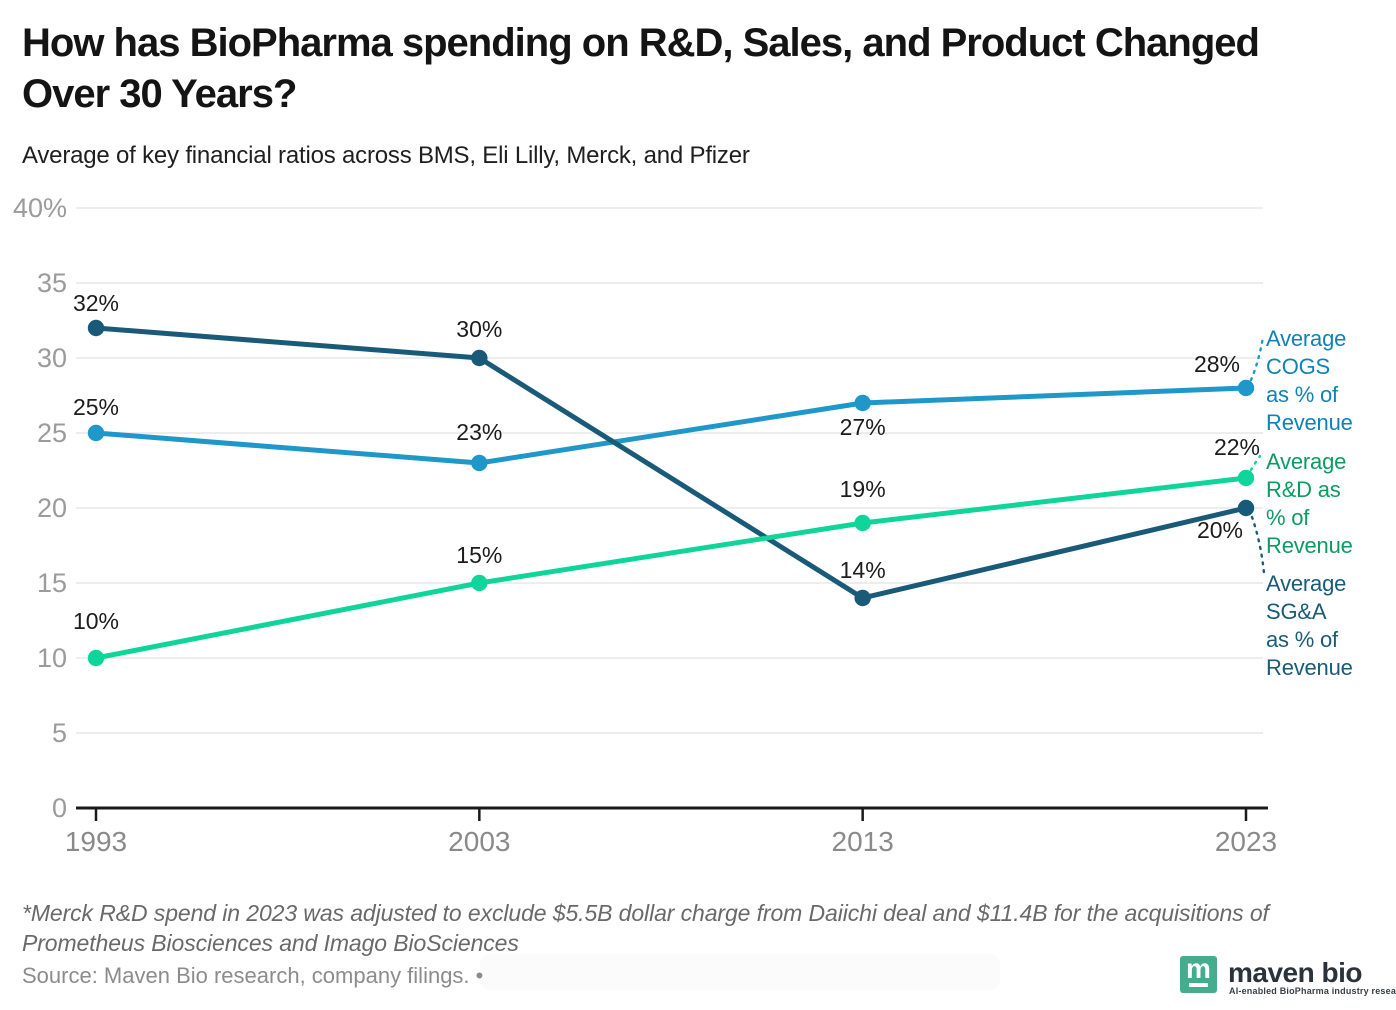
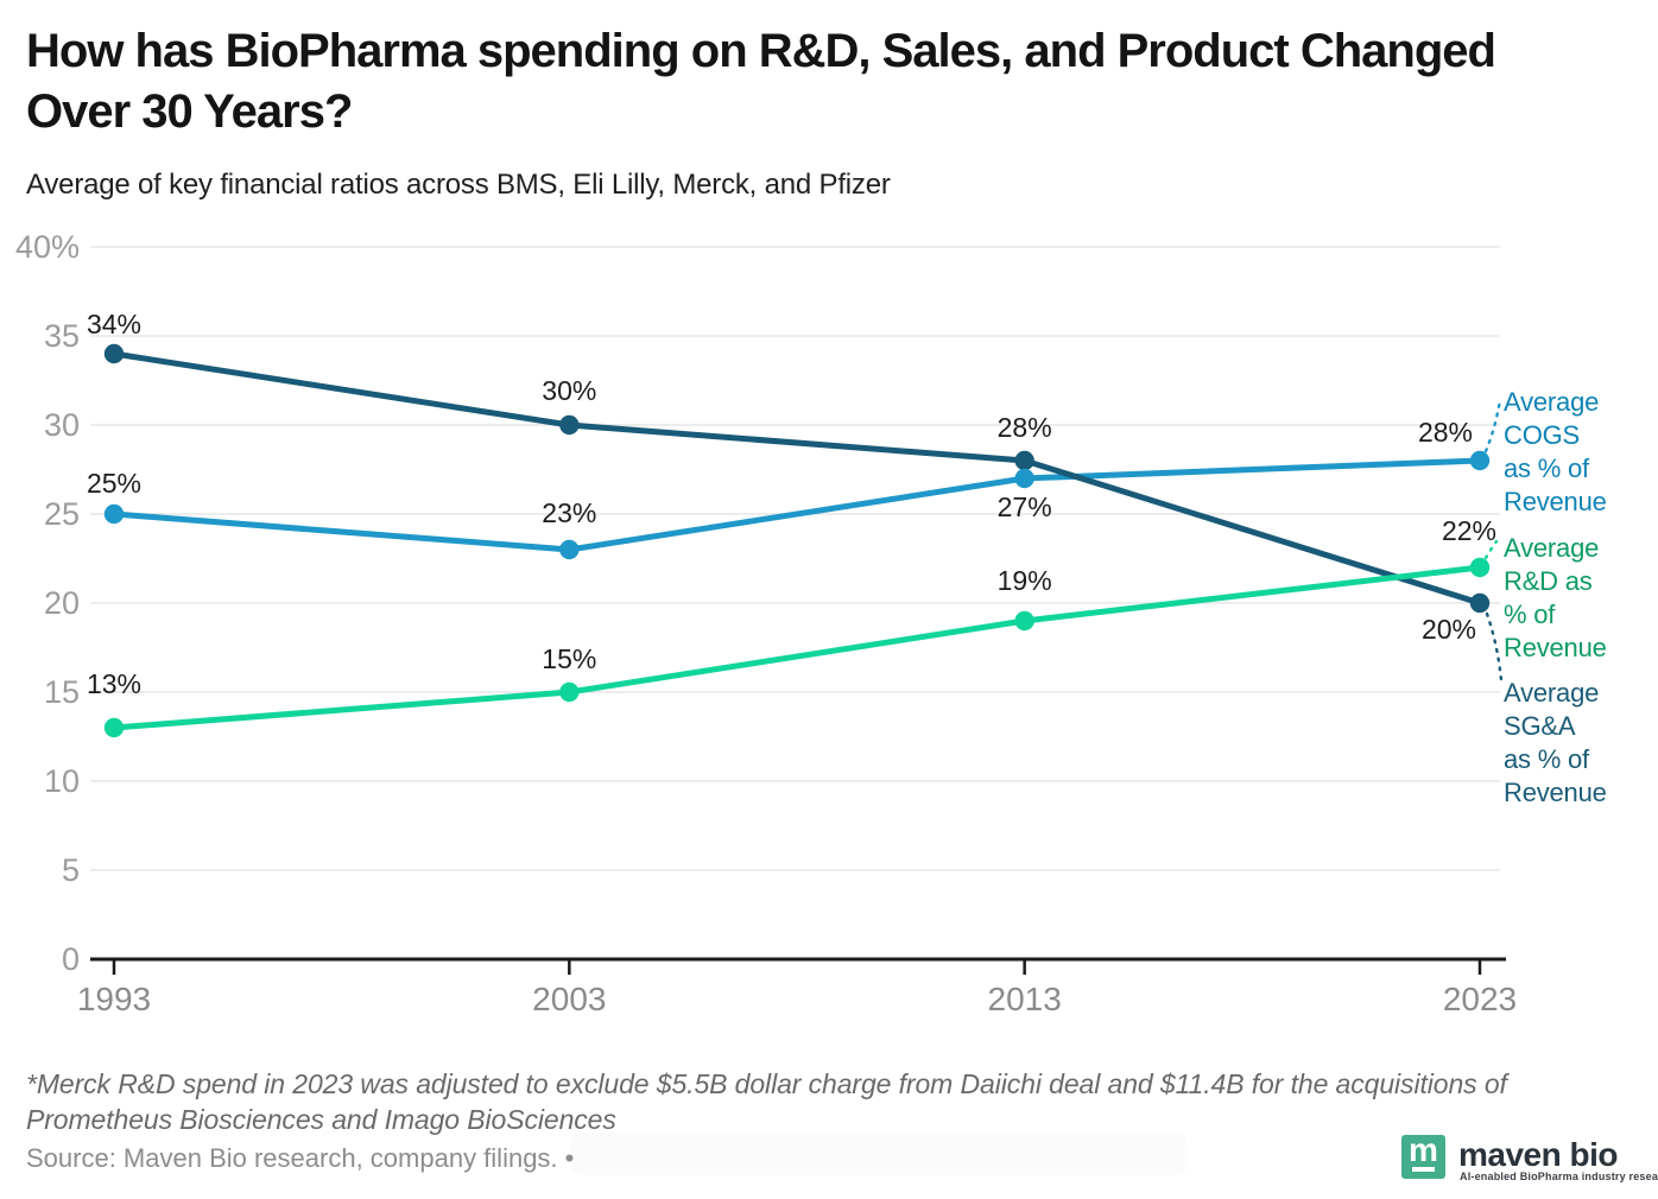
Average SG&A as % of Revenue/1993: 32% -> 34%
Average R&D as % of Revenue/1993: 10% -> 13%
Average SG&A as % of Revenue/2013: 14% -> 28%
